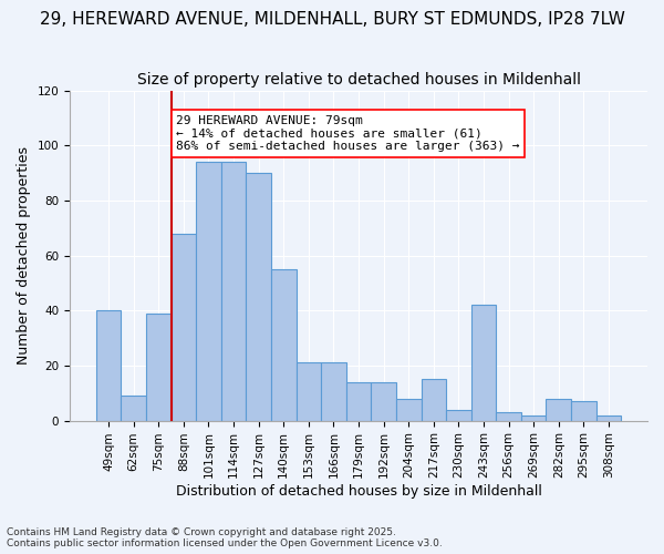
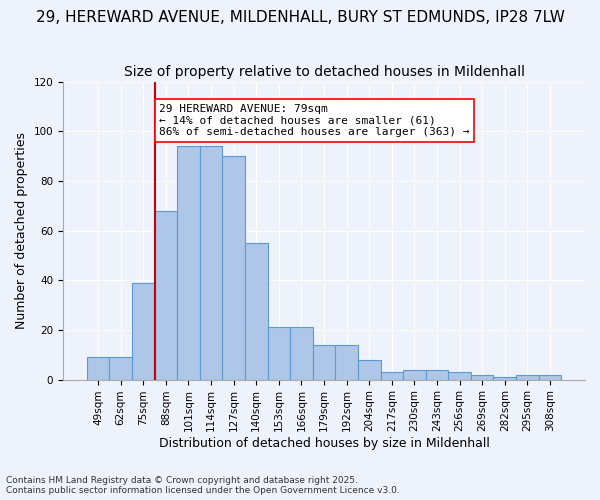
49sqm: 40 -> 9
217sqm: 15 -> 3
243sqm: 42 -> 4
282sqm: 8 -> 1
295sqm: 7 -> 2
